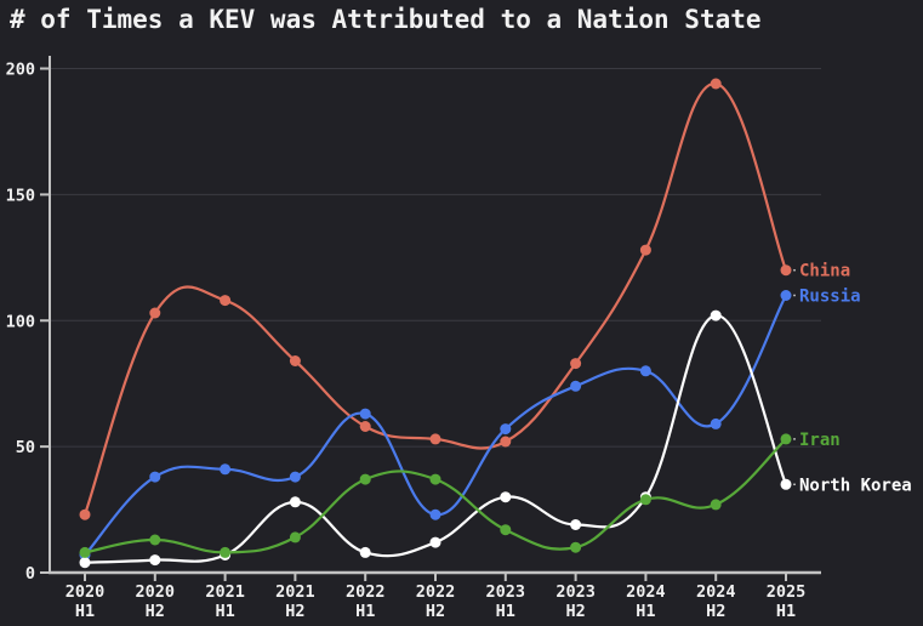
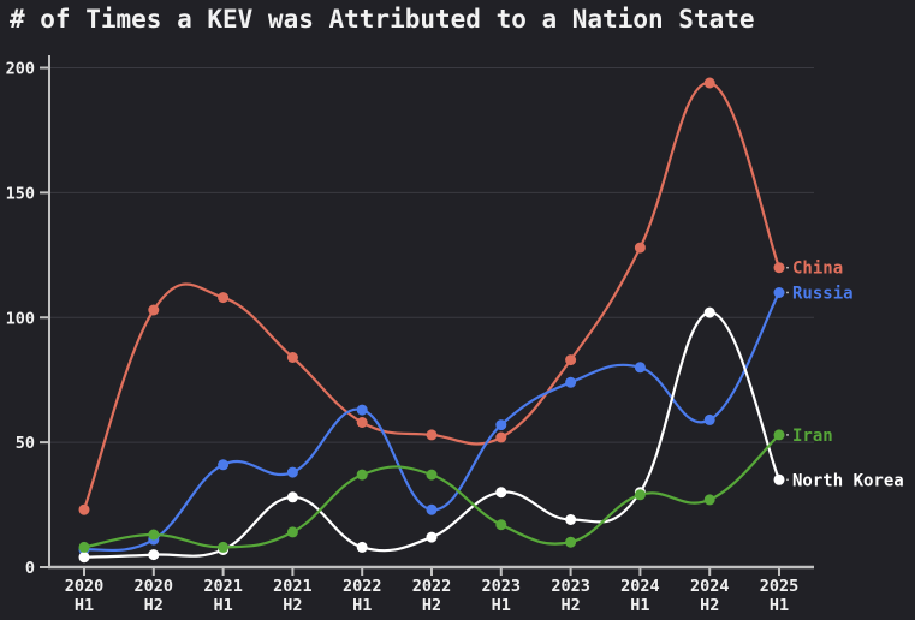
Russia/2020 H2: 38 -> 11
